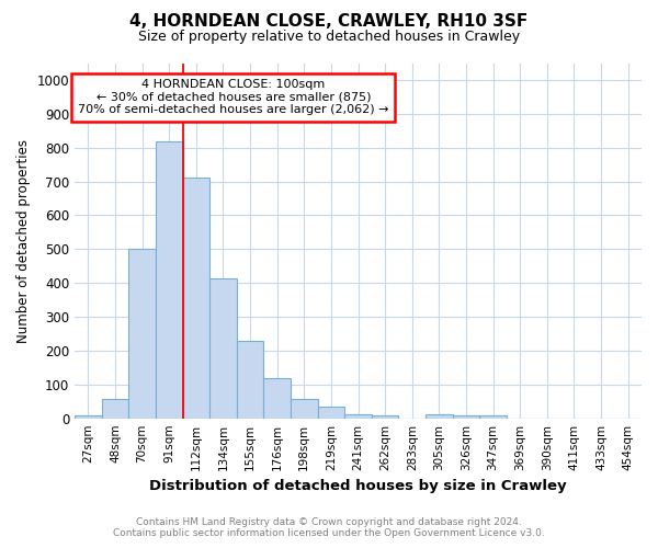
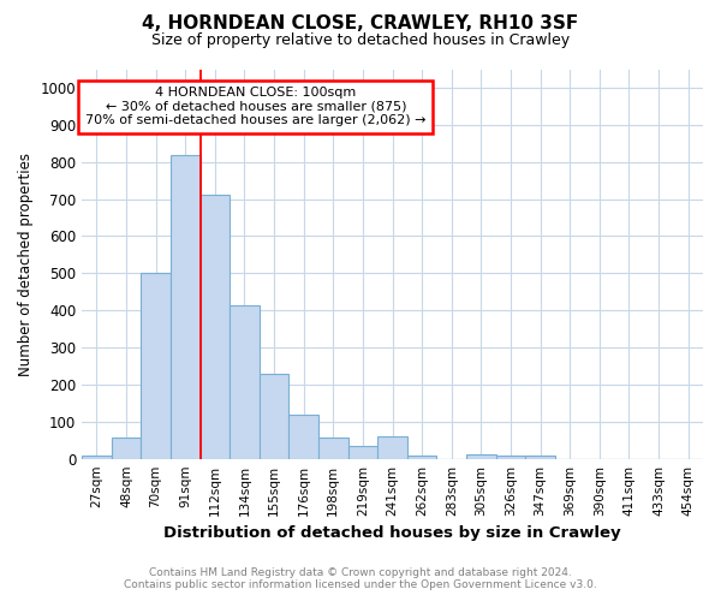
241sqm: 13 -> 60
